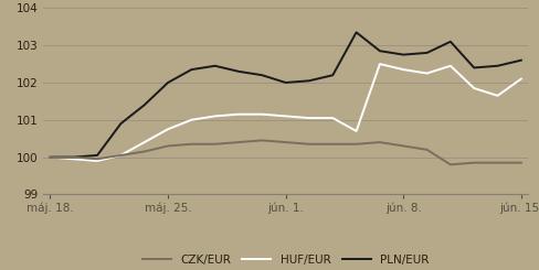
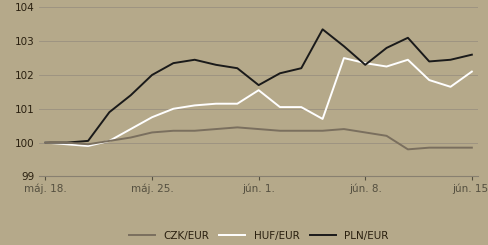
HUF/EUR/jún. 1.: 101.10 -> 101.55
PLN/EUR/jún. 1.: 102.00 -> 101.70
PLN/EUR/jún. 8.: 102.75 -> 102.30
